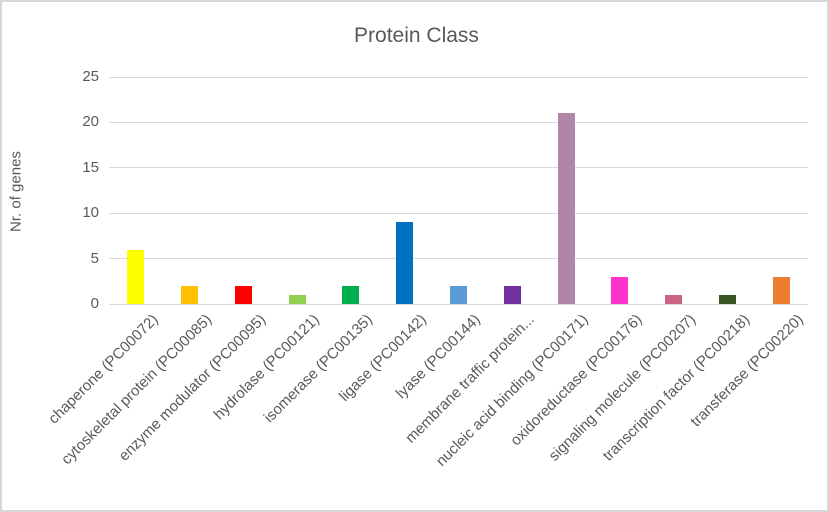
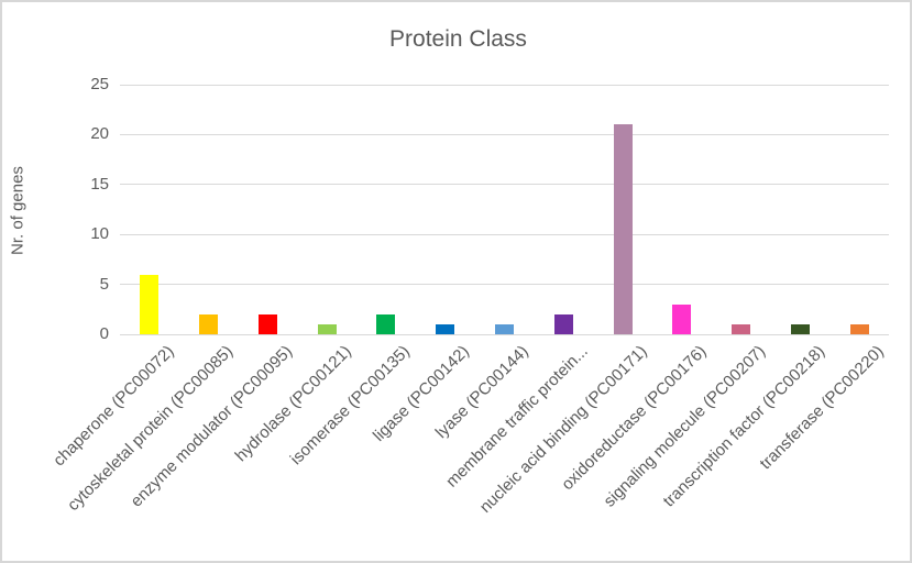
ligase (PC00142): 9 -> 1
lyase (PC00144): 2 -> 1
transferase (PC00220): 3 -> 1
